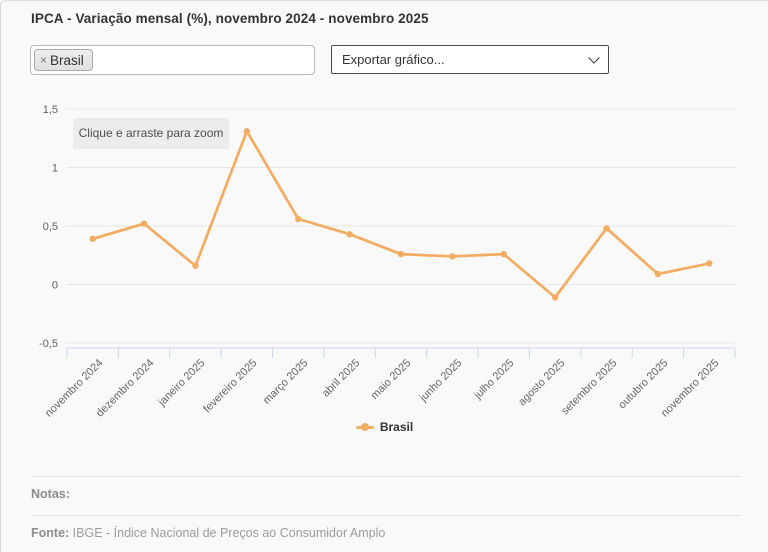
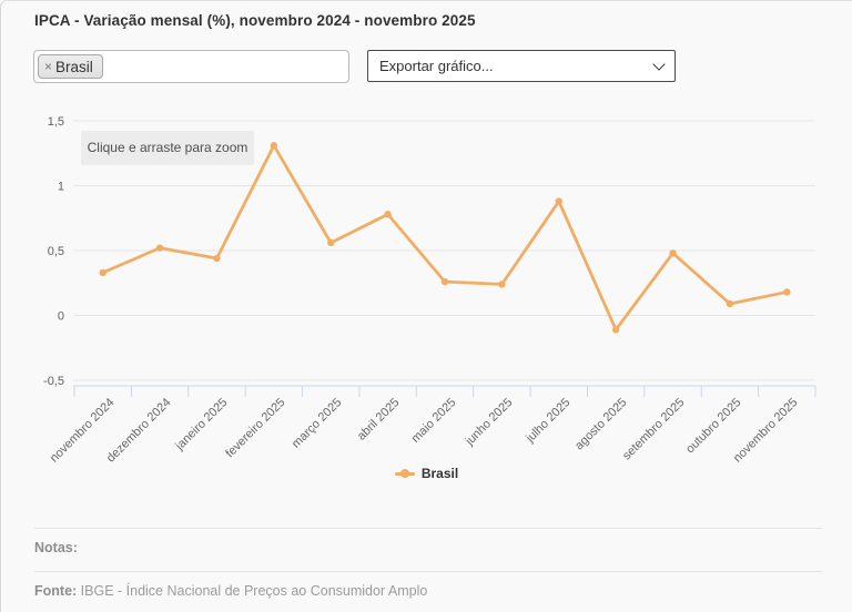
novembro 2024: 0,39 -> 0,33
janeiro 2025: 0,16 -> 0,44
abril 2025: 0,43 -> 0,78
julho 2025: 0,26 -> 0,88
